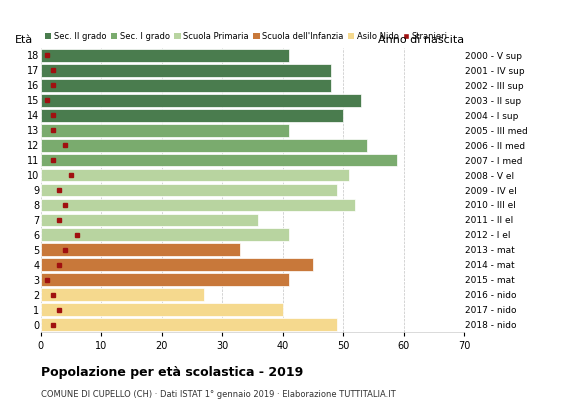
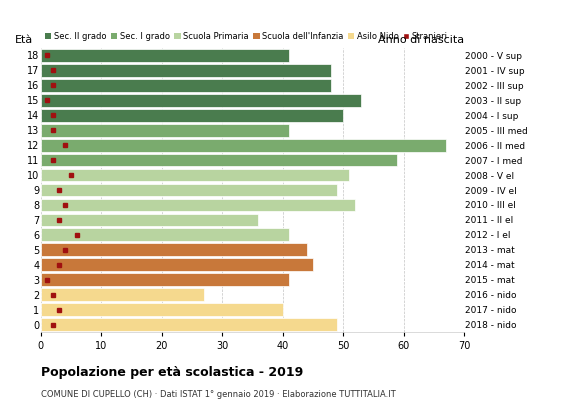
12: 54 -> 67
5: 33 -> 44
